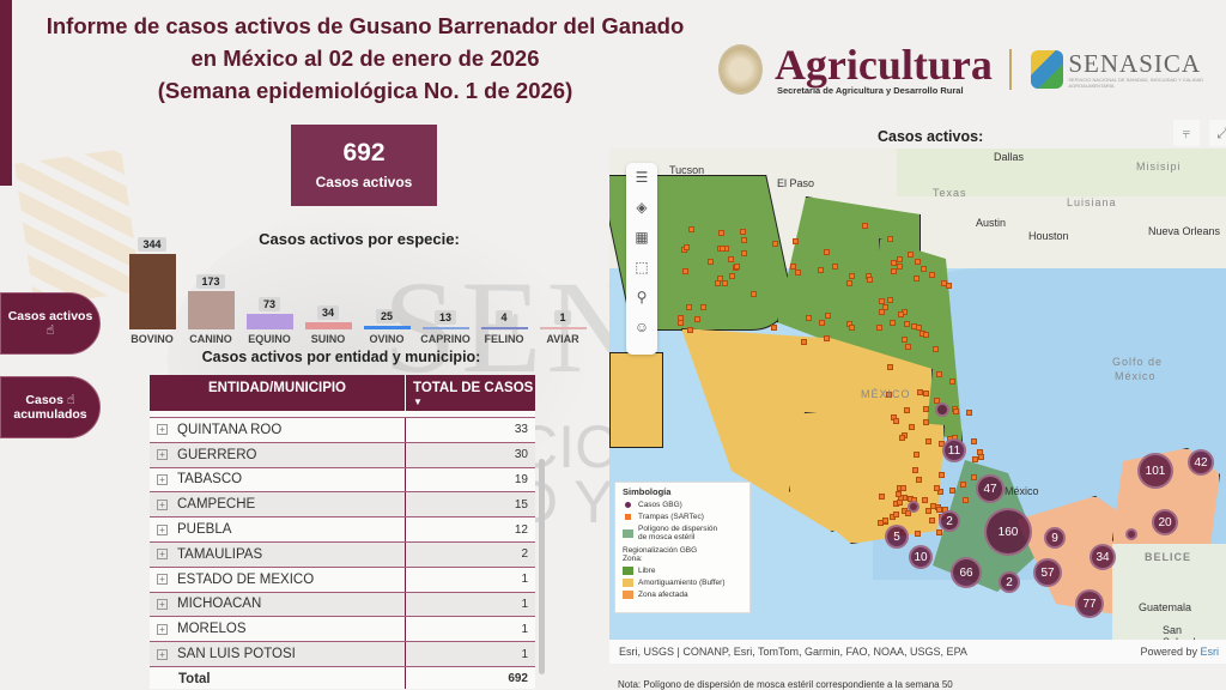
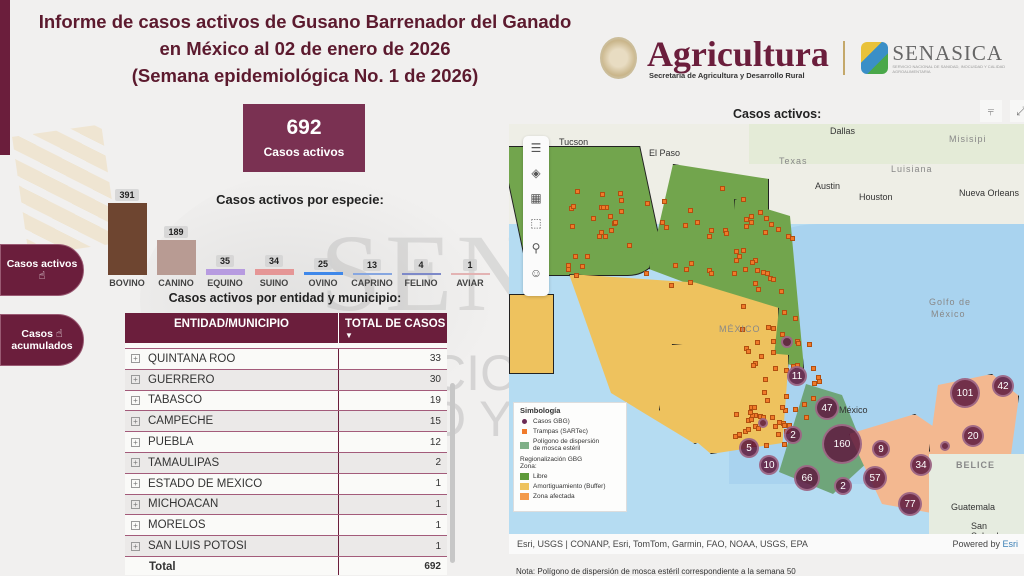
BOVINO: 344 -> 391
CANINO: 173 -> 189
EQUINO: 73 -> 35
